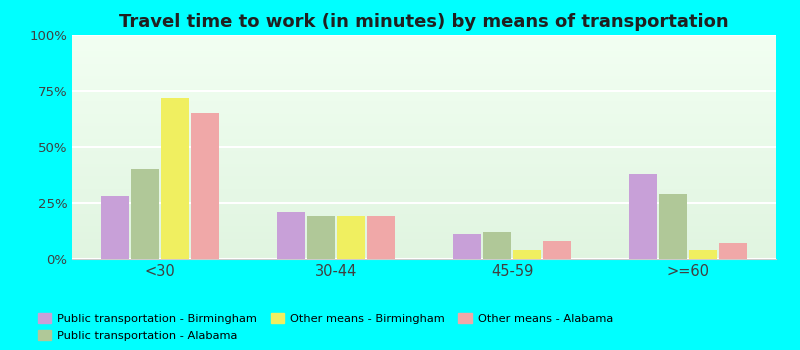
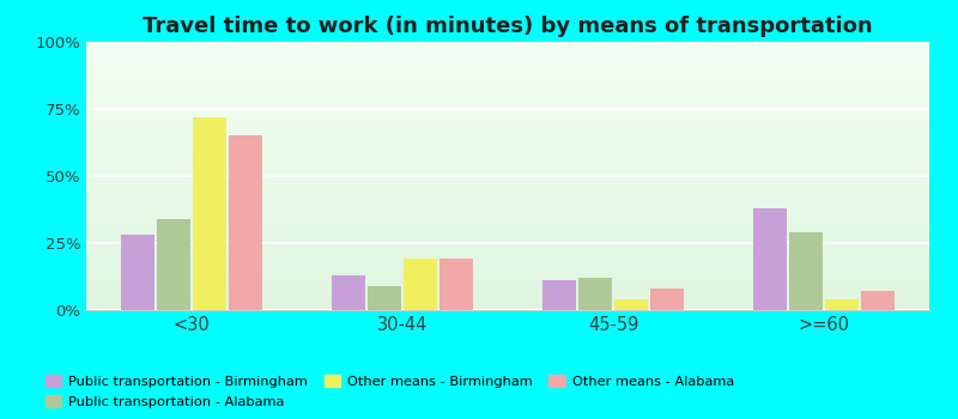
Public transportation - Alabama/<30: 40% -> 34%
Public transportation - Birmingham/30-44: 21% -> 13%
Public transportation - Alabama/30-44: 19% -> 9%
